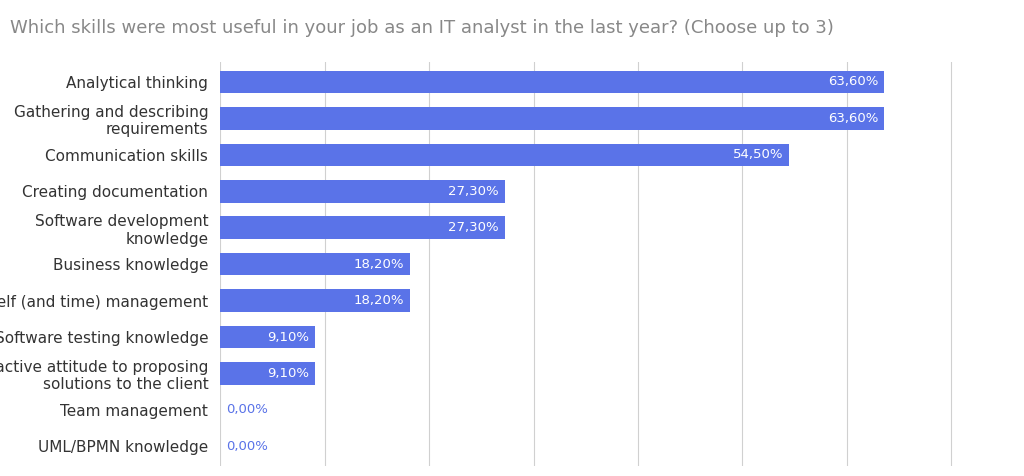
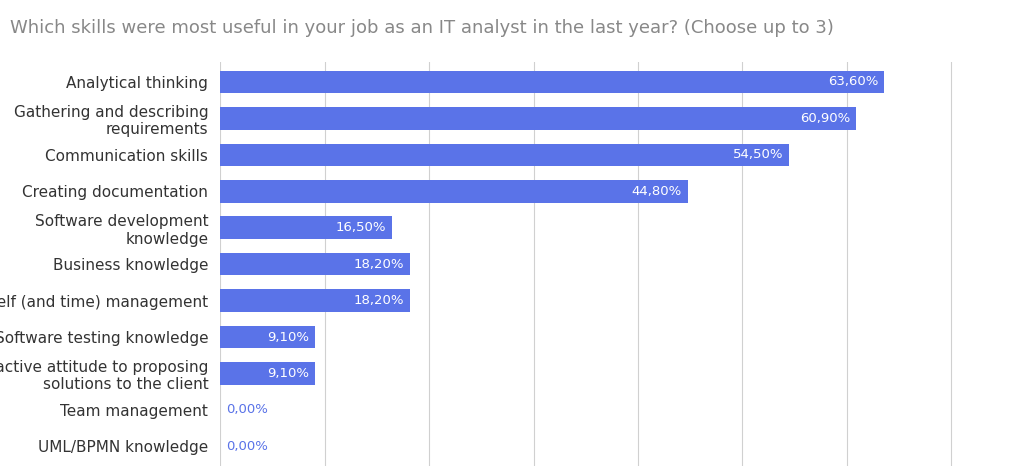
Gathering and describing requirements: 63,60% -> 60,90%
Creating documentation: 27,30% -> 44,80%
Software development knowledge: 27,30% -> 16,50%
